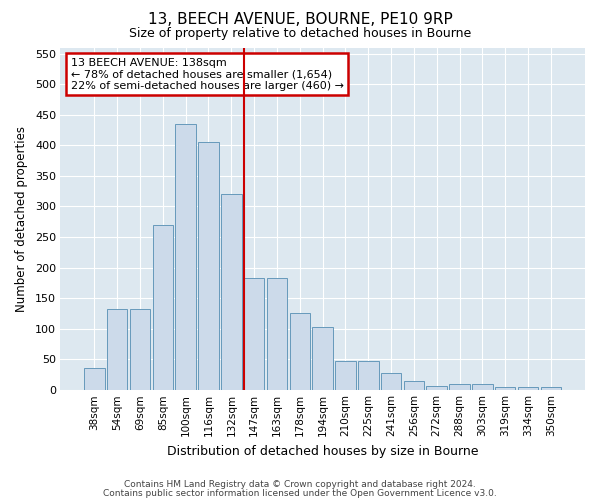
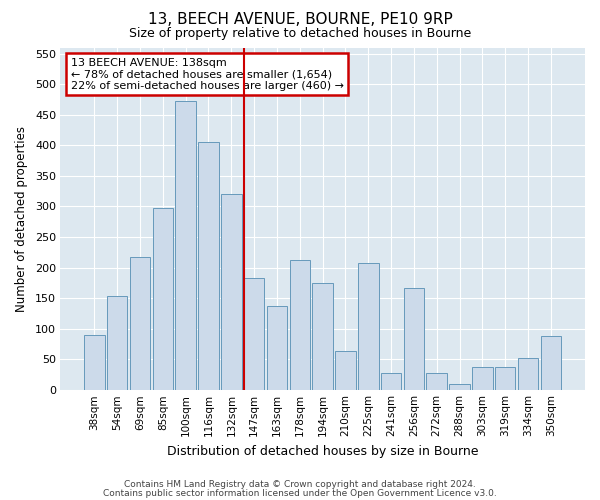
38sqm: 35 -> 90
54sqm: 133 -> 154
69sqm: 133 -> 218
85sqm: 270 -> 298
100sqm: 435 -> 472
163sqm: 183 -> 138
178sqm: 125 -> 212
194sqm: 103 -> 174
210sqm: 47 -> 64
225sqm: 47 -> 208
256sqm: 15 -> 166
272sqm: 7 -> 28
303sqm: 10 -> 38
319sqm: 5 -> 38
334sqm: 5 -> 52
350sqm: 5 -> 88
